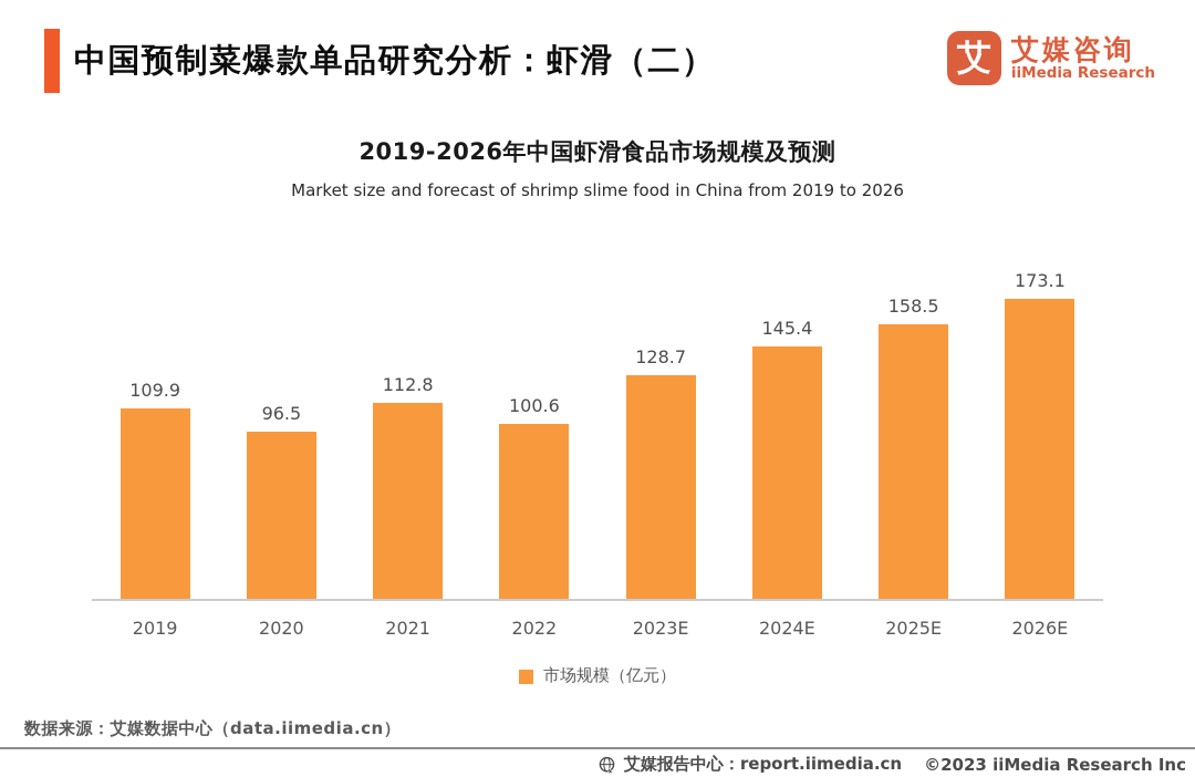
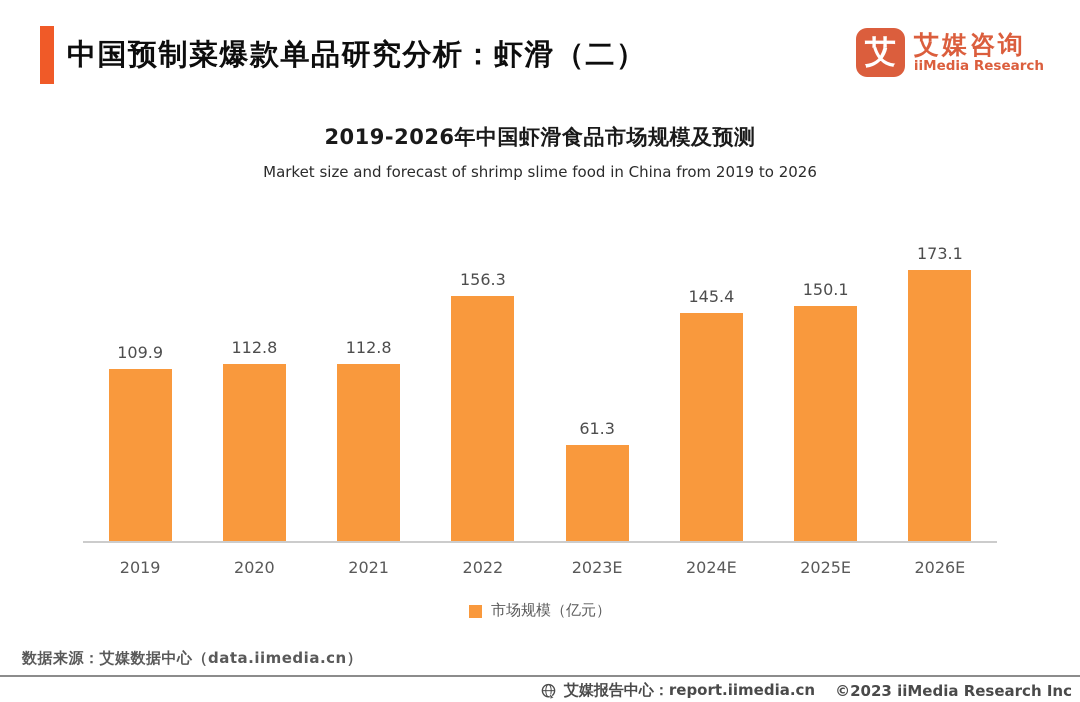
2020: 96.5 -> 112.8
2022: 100.6 -> 156.3
2023E: 128.7 -> 61.3
2025E: 158.5 -> 150.1
